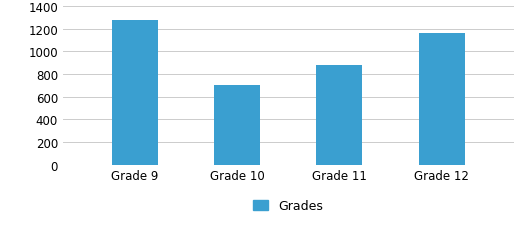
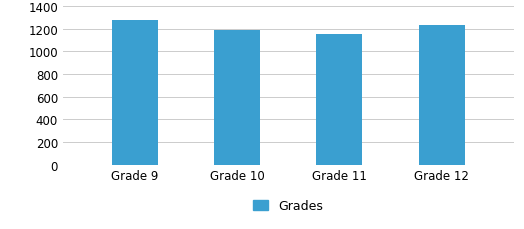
Grade 10: 700 -> 1180
Grade 11: 880 -> 1150
Grade 12: 1160 -> 1230
